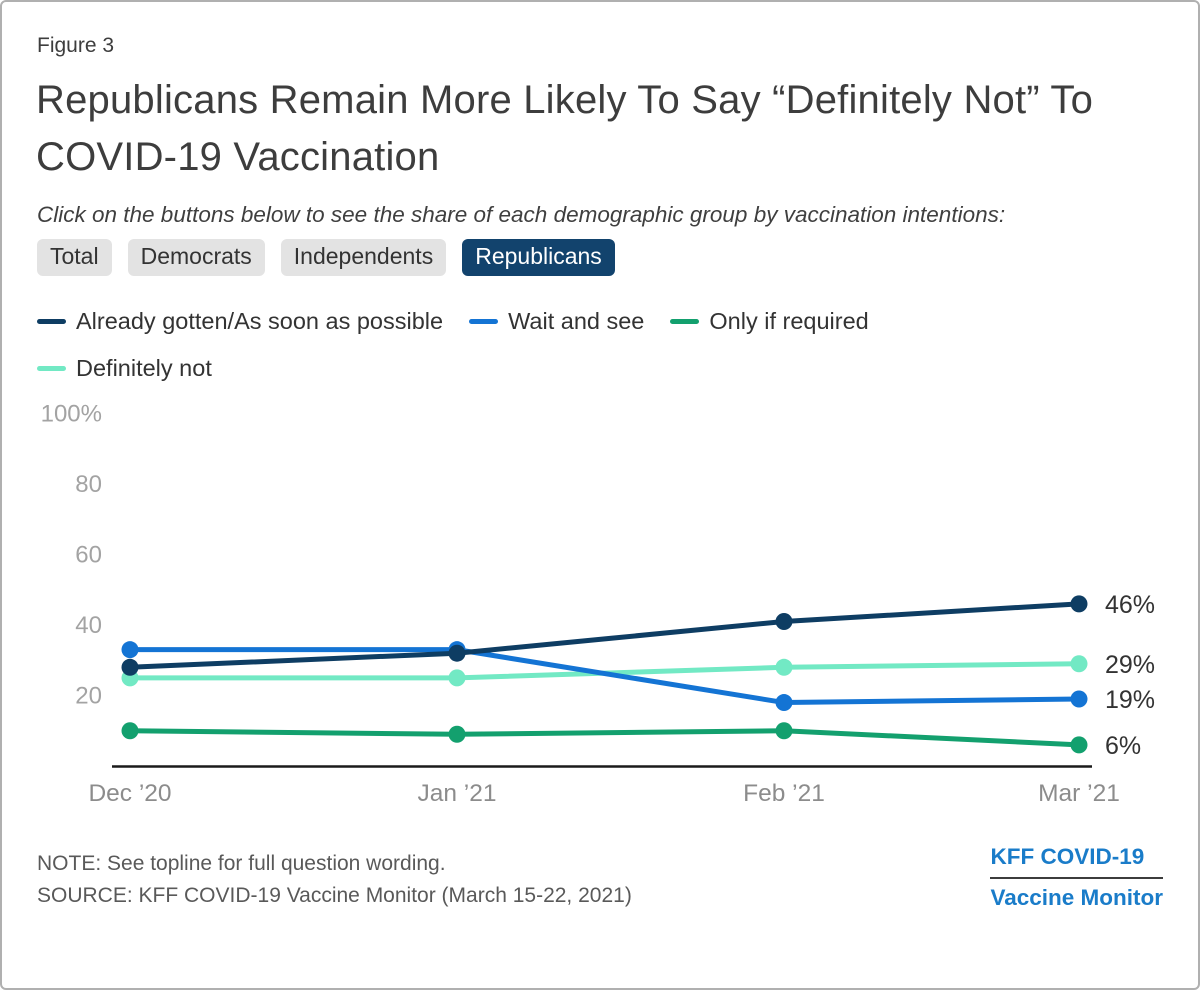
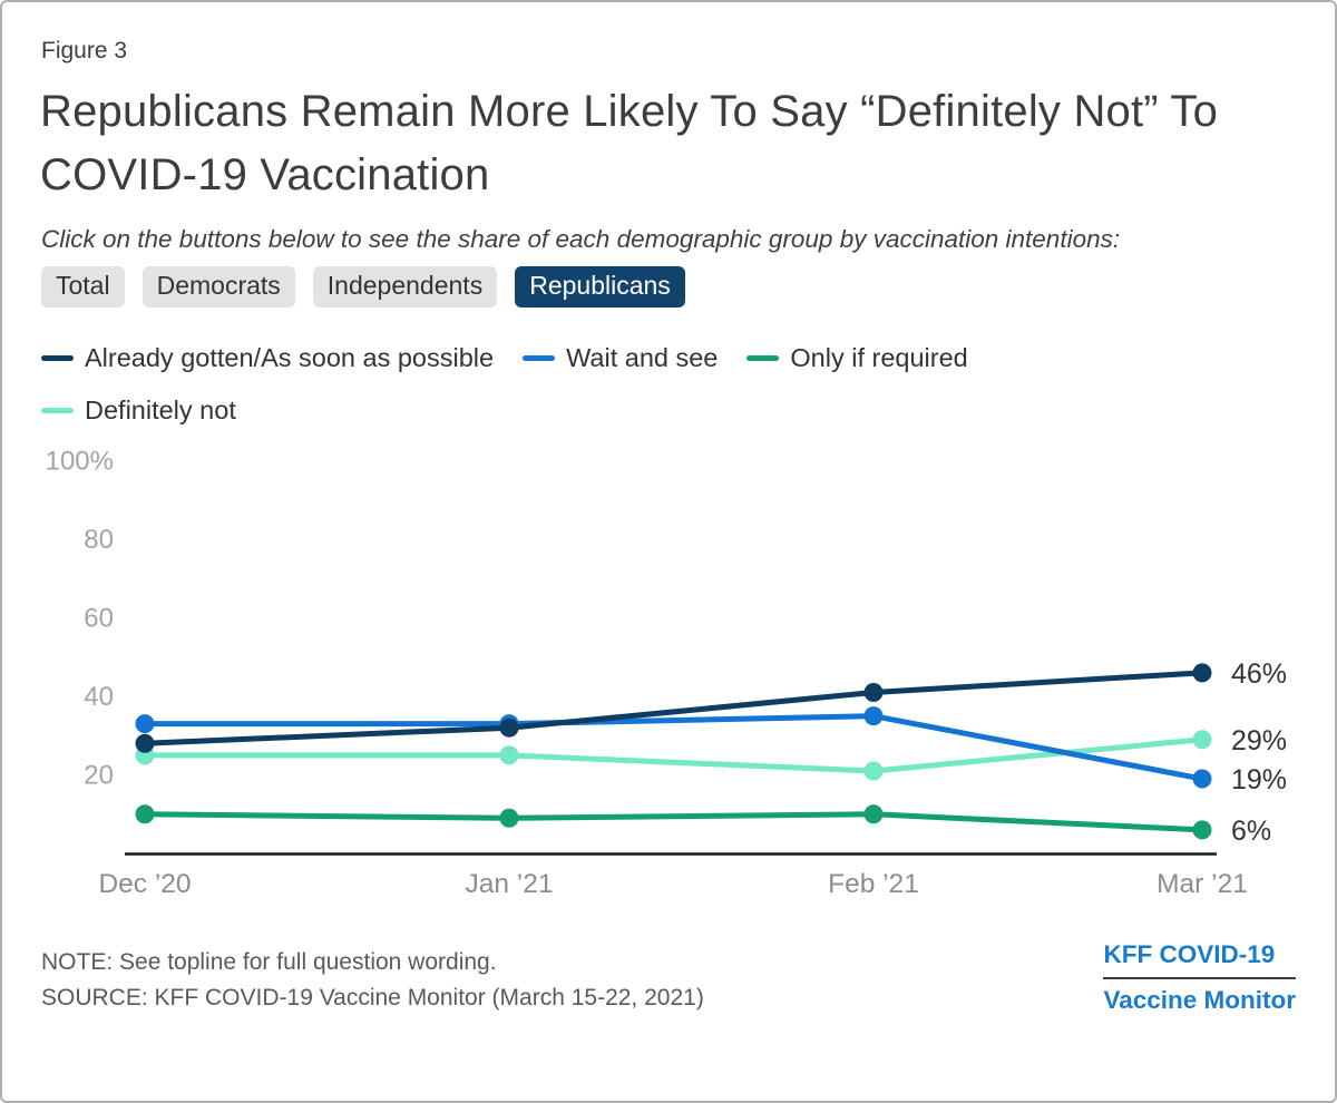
Wait and see/Feb ’21: 18% -> 35%
Definitely not/Feb ’21: 28% -> 21%
